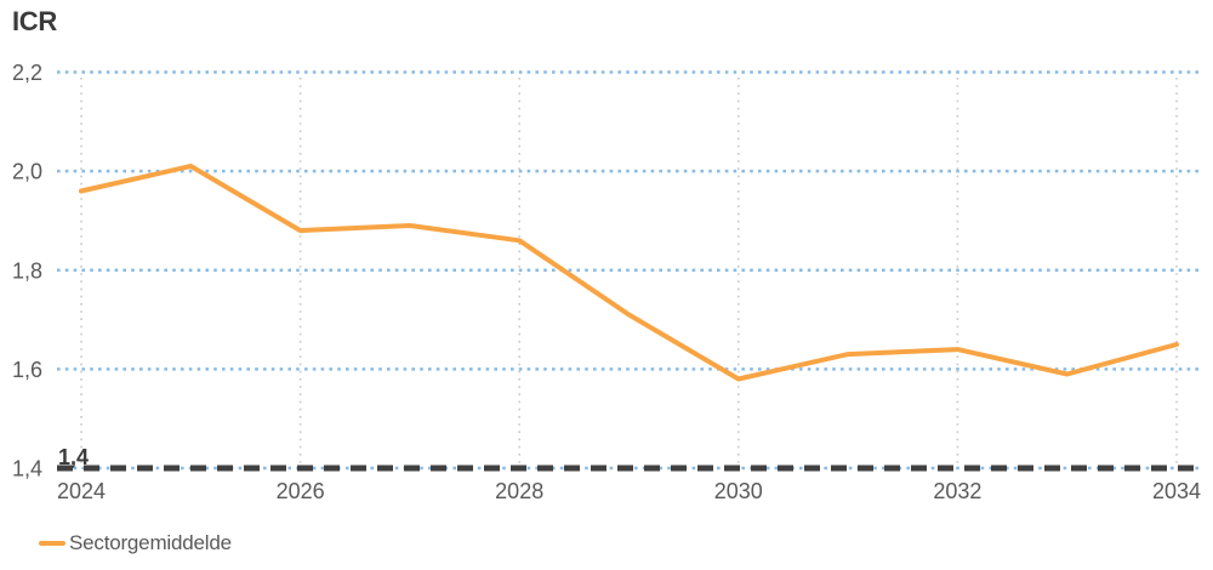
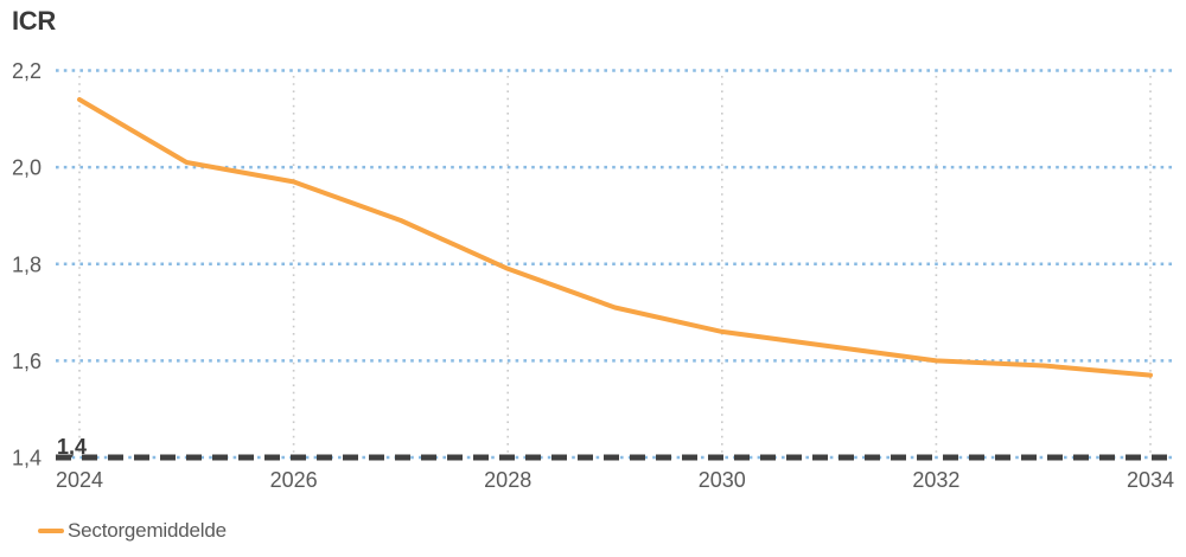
2024: 1,96 -> 2,14
2026: 1,88 -> 1,97
2028: 1,86 -> 1,79
2030: 1,58 -> 1,66
2032: 1,64 -> 1,60
2034: 1,65 -> 1,57
